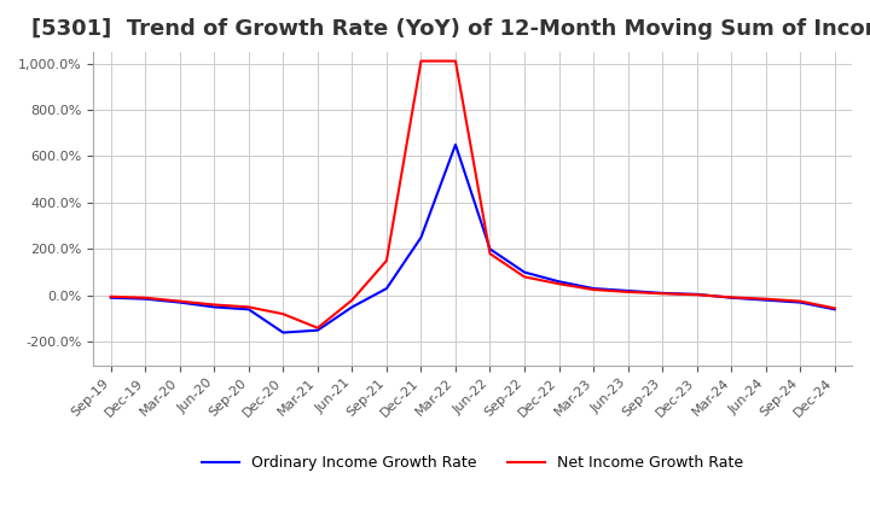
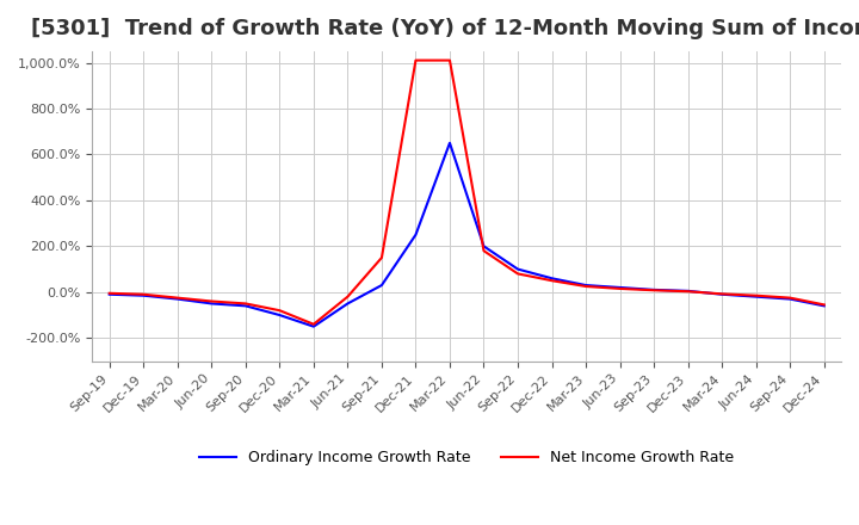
Ordinary Income Growth Rate/Dec-20: -160% -> -100%
